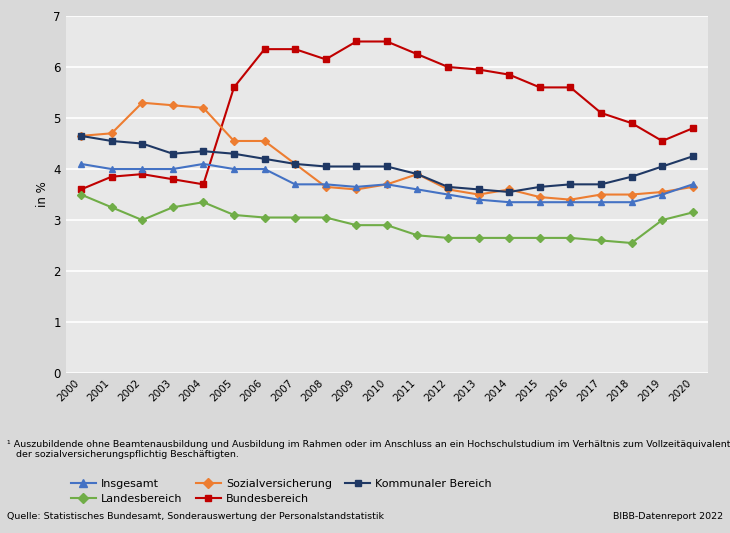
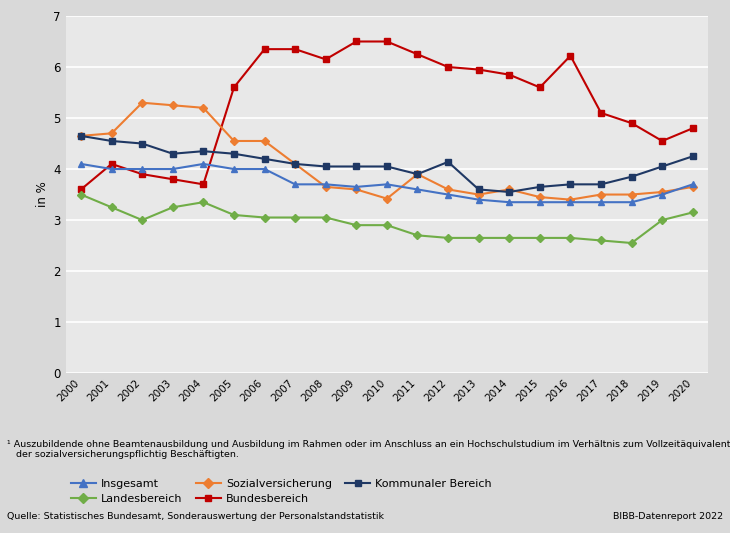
Bundesbereich/2001: 3.85 -> 4.10
Sozialversicherung/2010: 3.70 -> 3.42
Kommunaler Bereich/2012: 3.65 -> 4.14
Bundesbereich/2016: 5.60 -> 6.22
